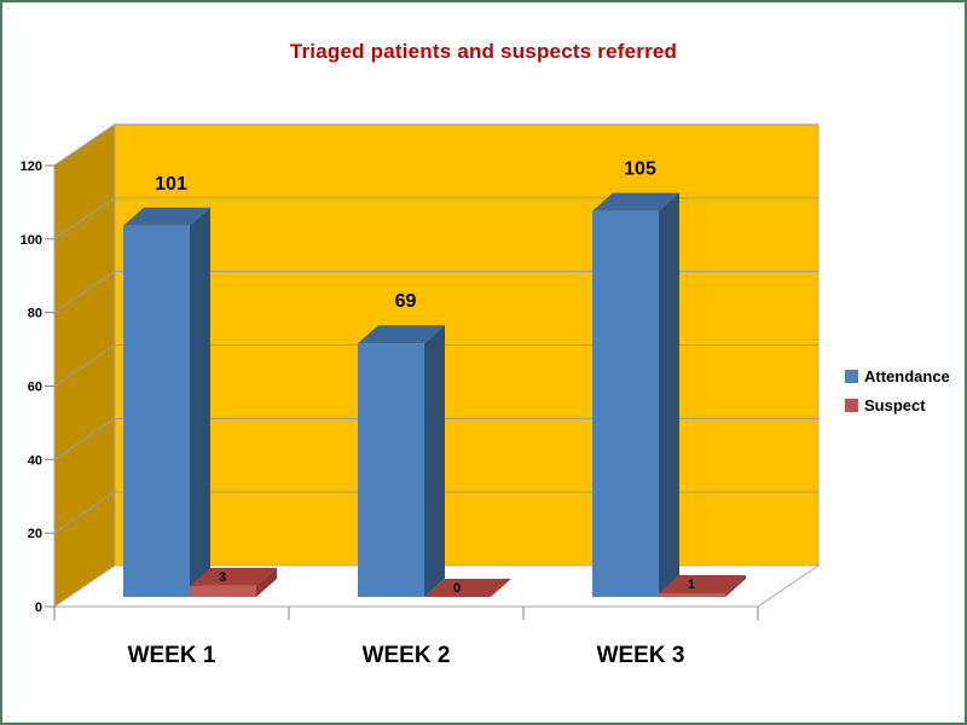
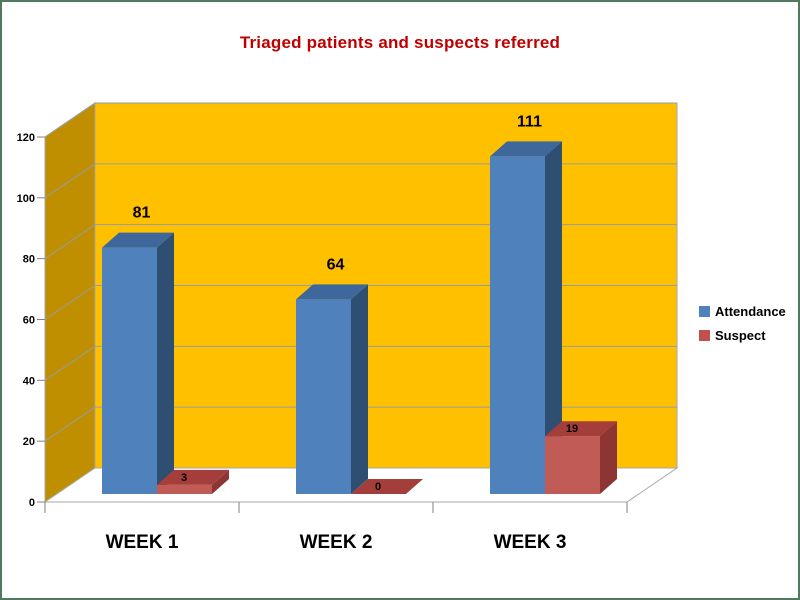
Attendance/WEEK 1: 101 -> 81
Attendance/WEEK 2: 69 -> 64
Attendance/WEEK 3: 105 -> 111
Suspect/WEEK 3: 1 -> 19
